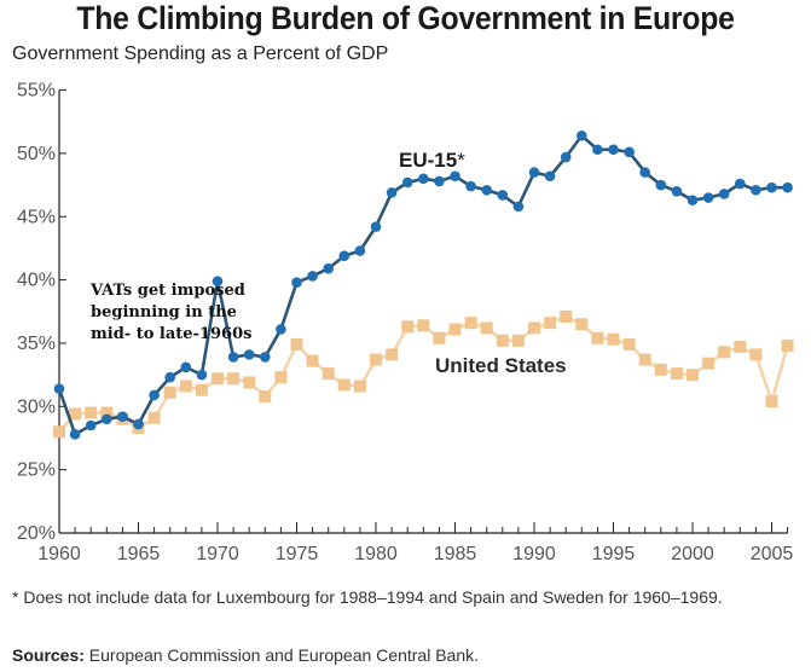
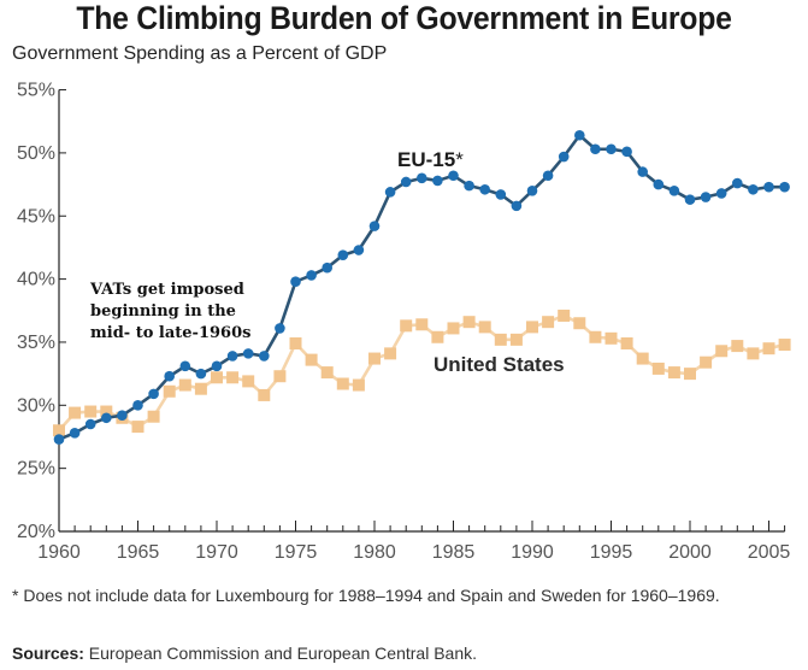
EU-15*/1960: 31.4% -> 27.3%
EU-15*/1965: 28.6% -> 30.0%
EU-15*/1970: 39.9% -> 33.1%
EU-15*/1990: 48.5% -> 47.0%
United States/2005: 30.4% -> 34.5%
